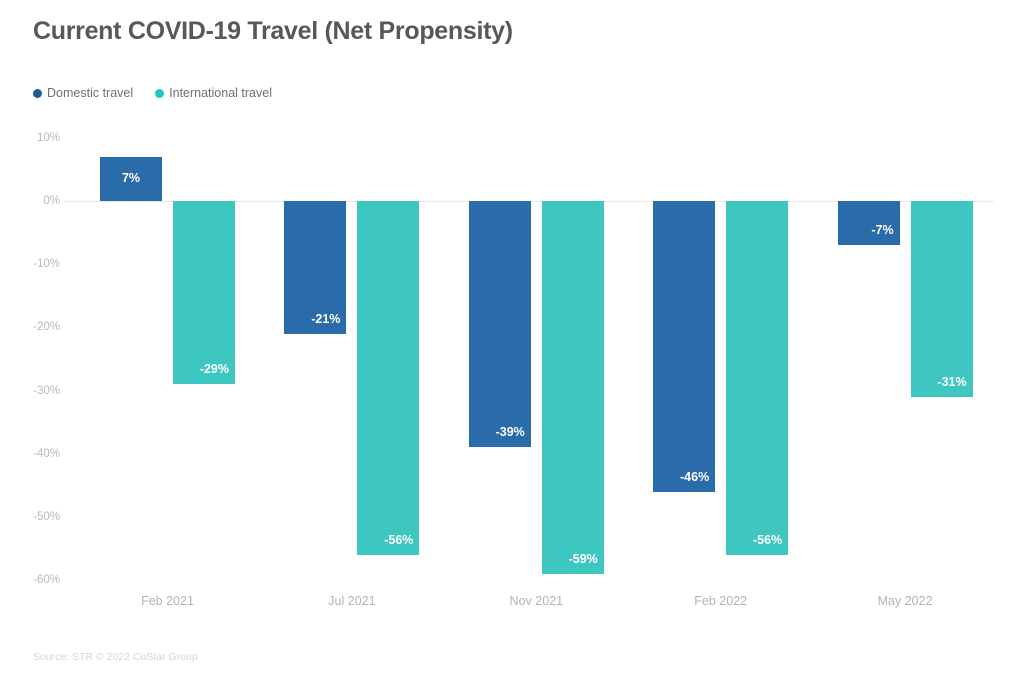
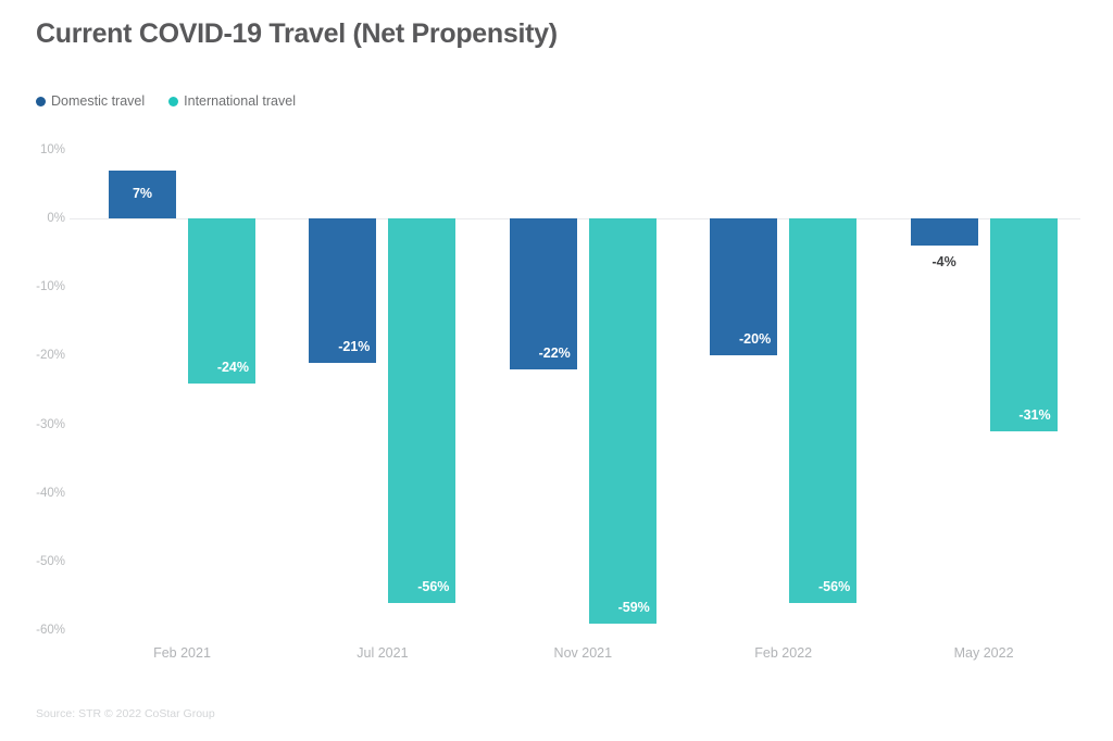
International travel/Feb 2021: -29% -> -24%
Domestic travel/Nov 2021: -39% -> -22%
Domestic travel/Feb 2022: -46% -> -20%
Domestic travel/May 2022: -7% -> -4%
